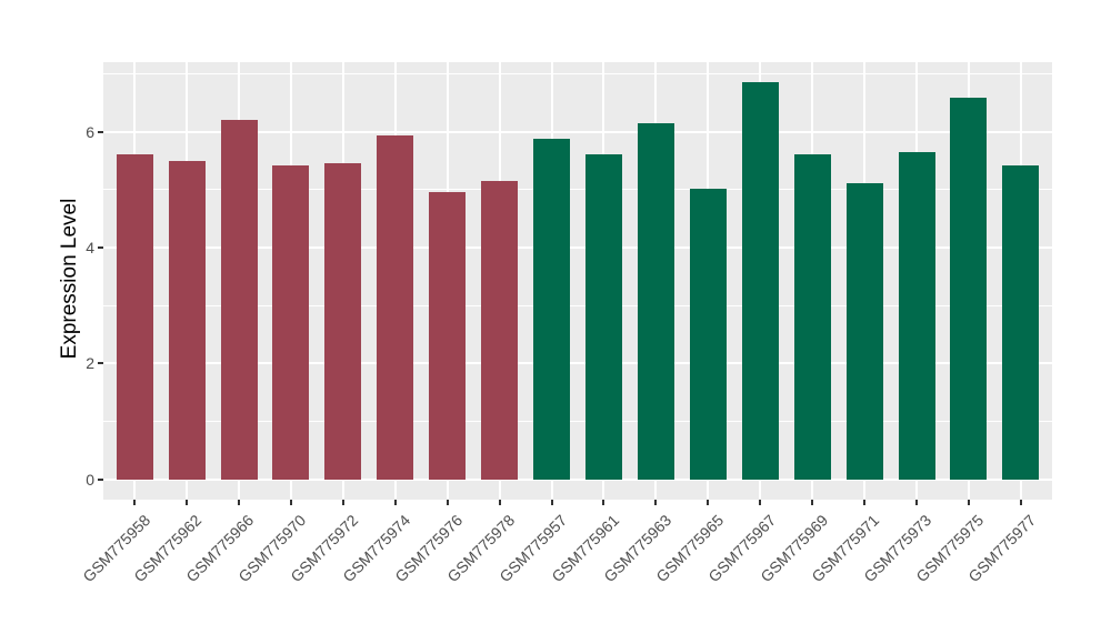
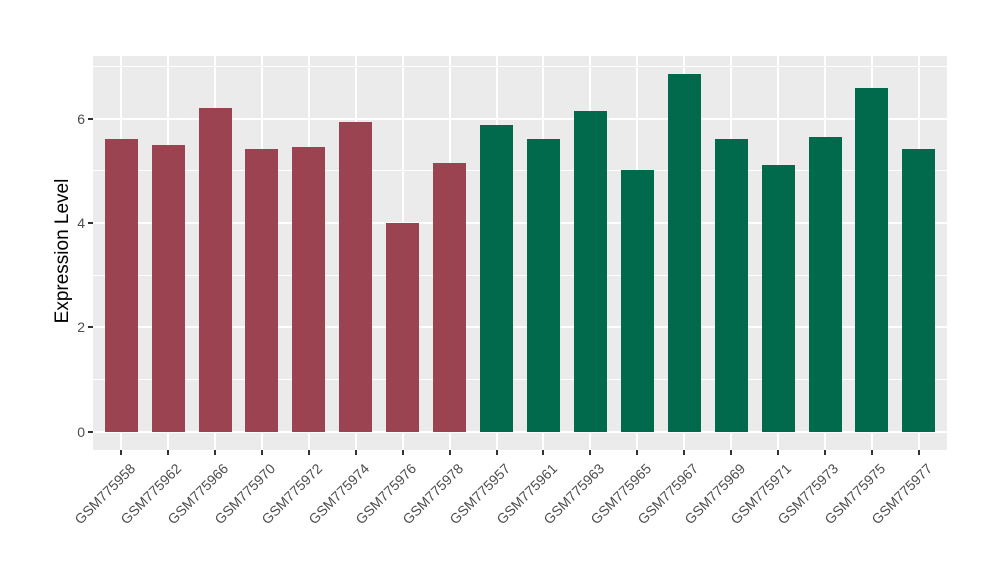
GSM775976: 5.0 -> 4.0
